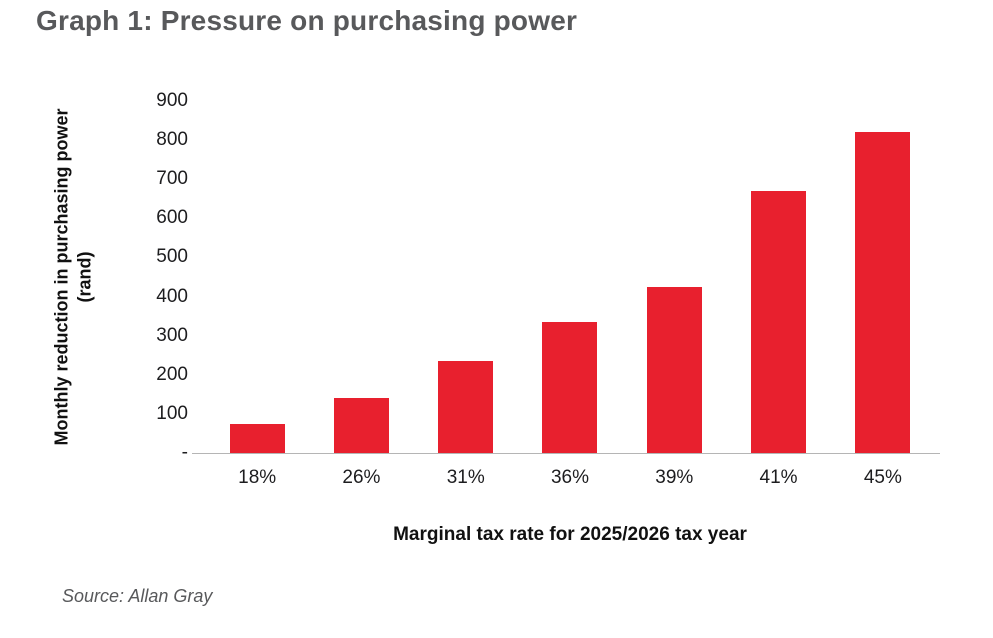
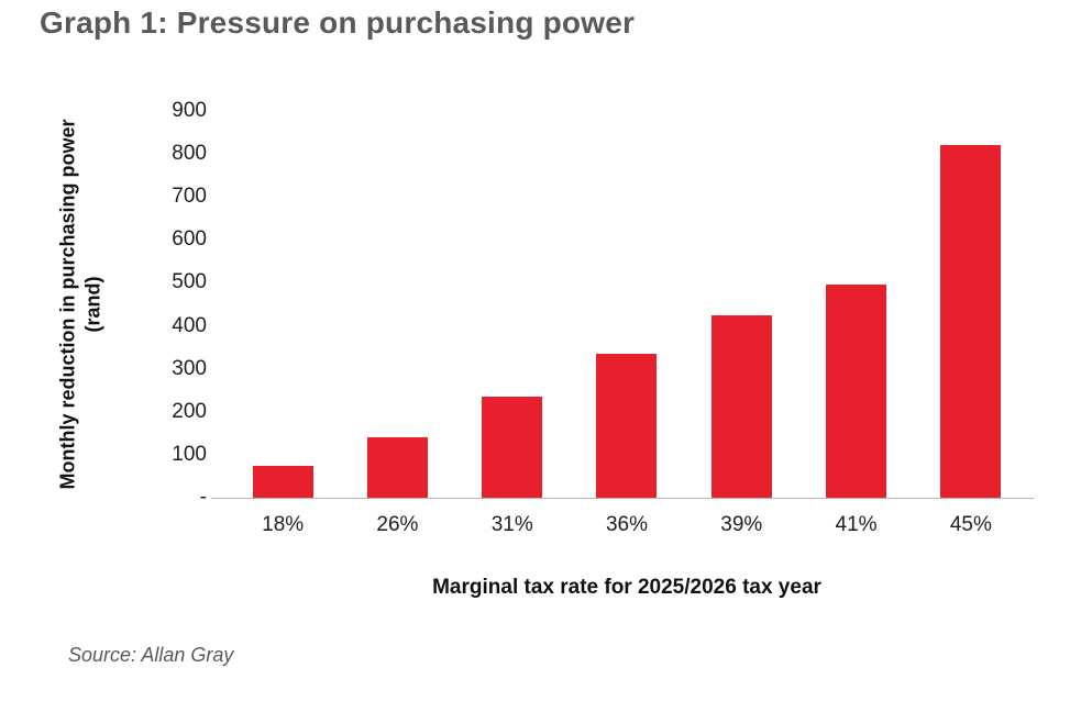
41%: 670 -> 500
